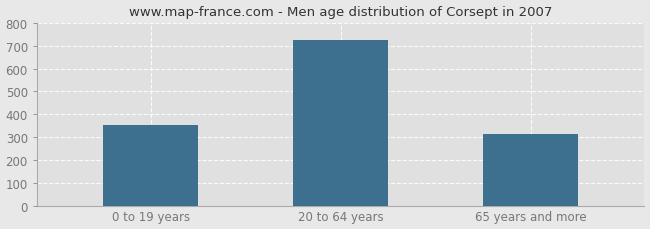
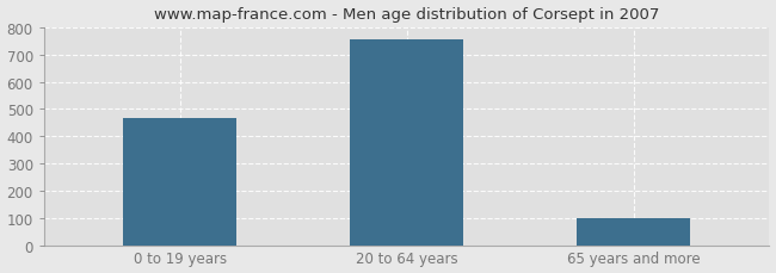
0 to 19 years: 355 -> 468
20 to 64 years: 725 -> 757
65 years and more: 315 -> 98
